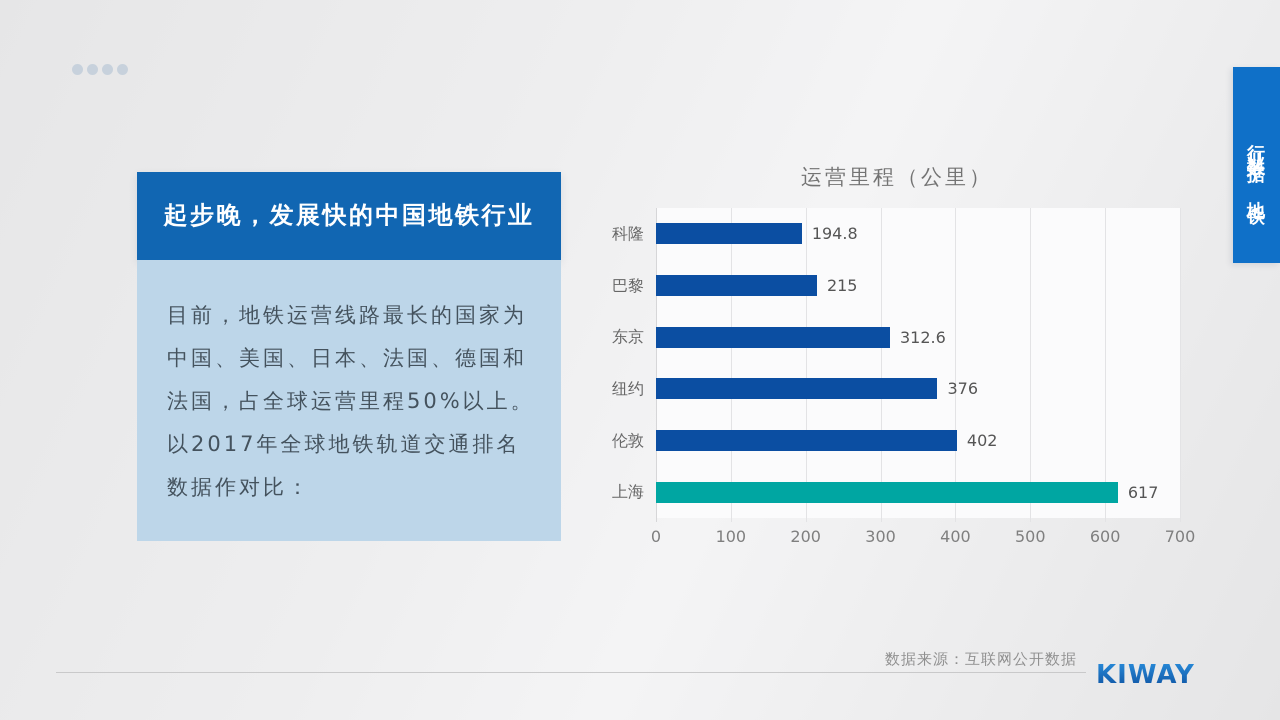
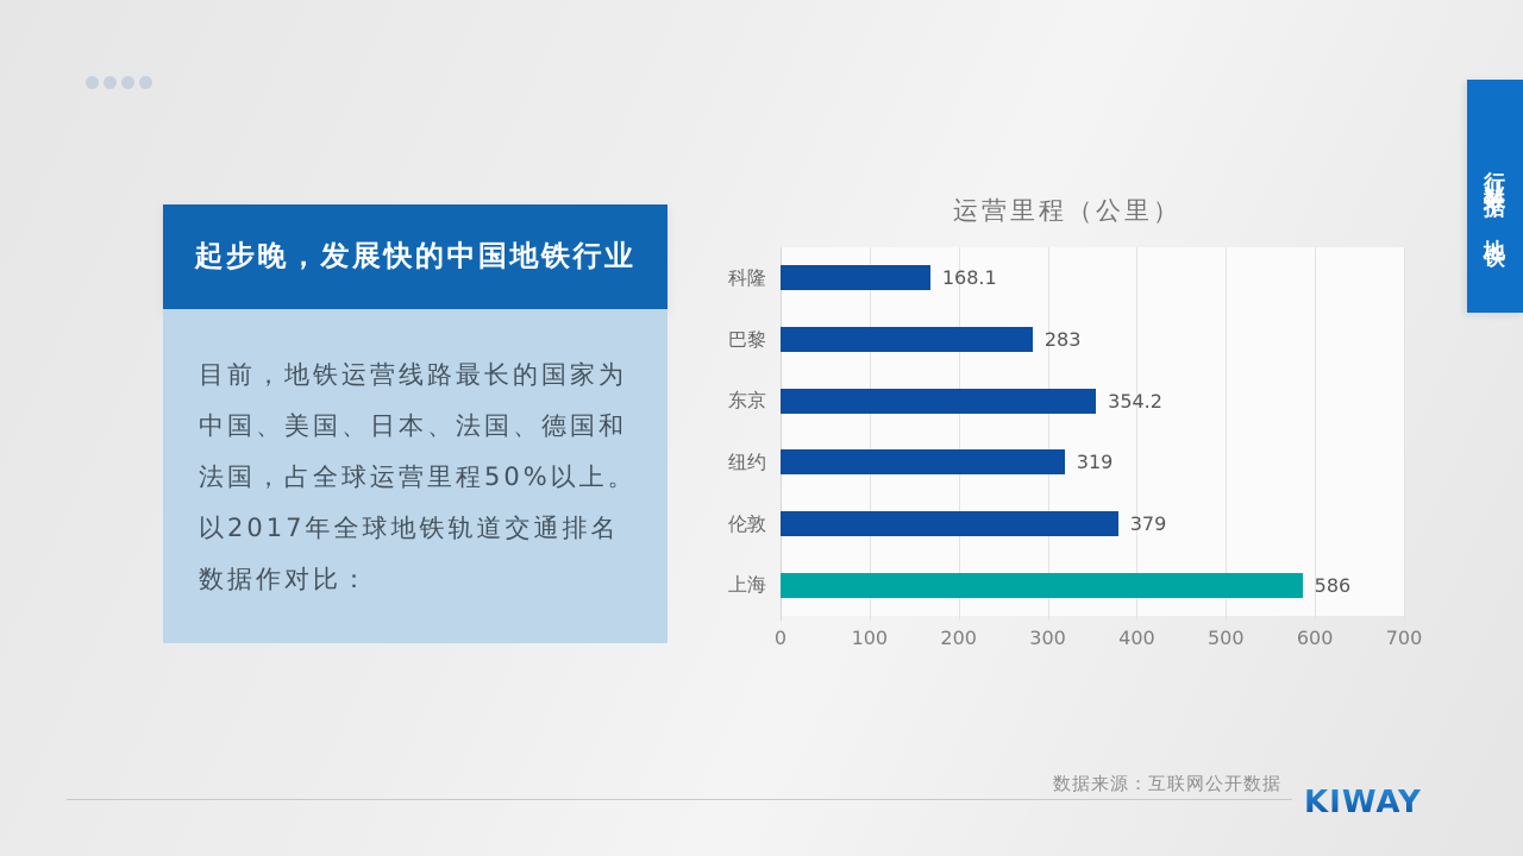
科隆: 194.8 -> 168.1
巴黎: 215 -> 283
东京: 312.6 -> 354.2
纽约: 376 -> 319
伦敦: 402 -> 379
上海: 617 -> 586
